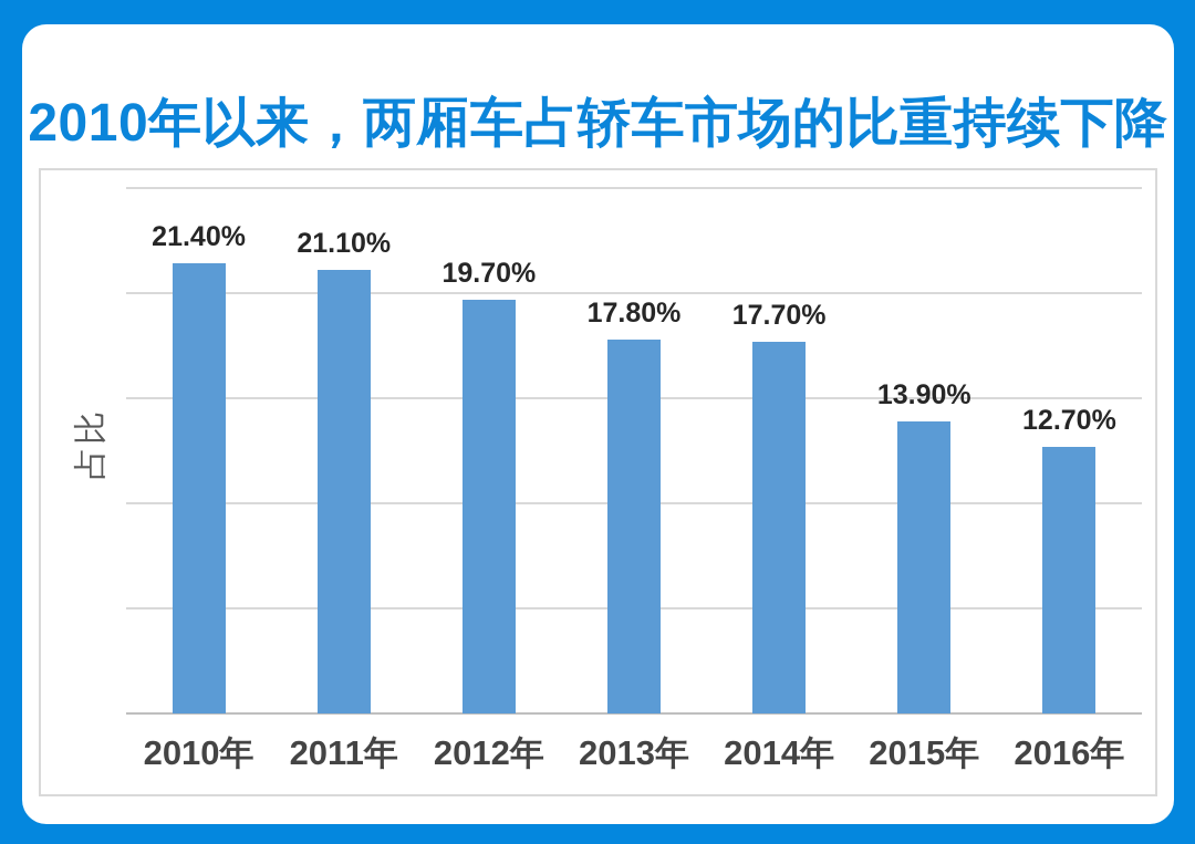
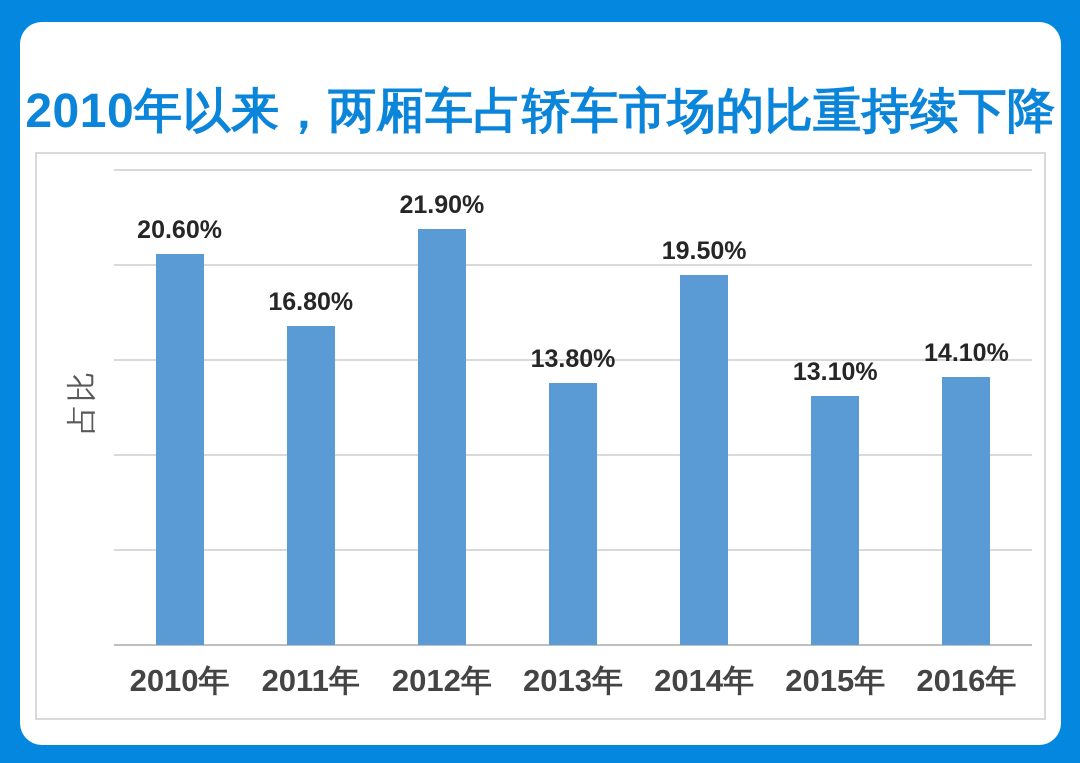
2010年: 21.40% -> 20.60%
2011年: 21.10% -> 16.80%
2012年: 19.70% -> 21.90%
2013年: 17.80% -> 13.80%
2014年: 17.70% -> 19.50%
2015年: 13.90% -> 13.10%
2016年: 12.70% -> 14.10%
